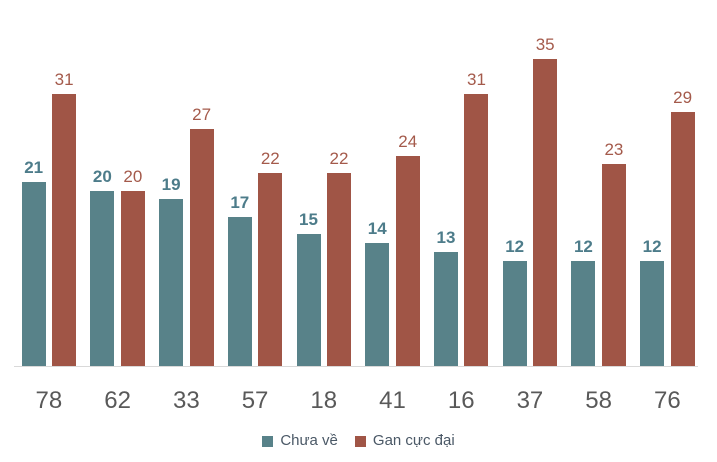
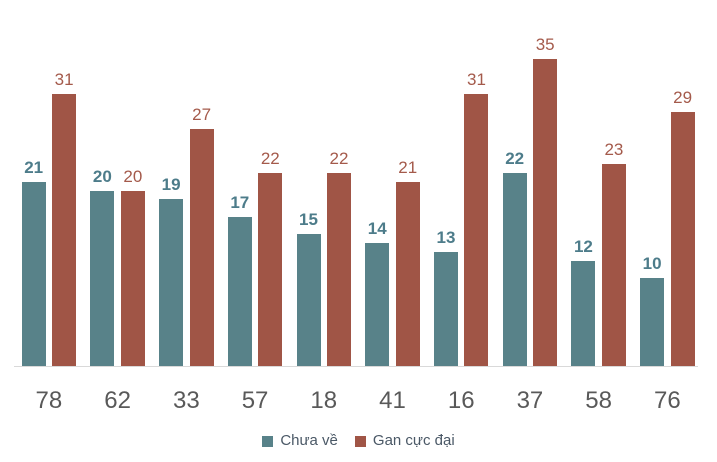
Gan cực đại/41: 24 -> 21
Chưa về/37: 12 -> 22
Chưa về/76: 12 -> 10
